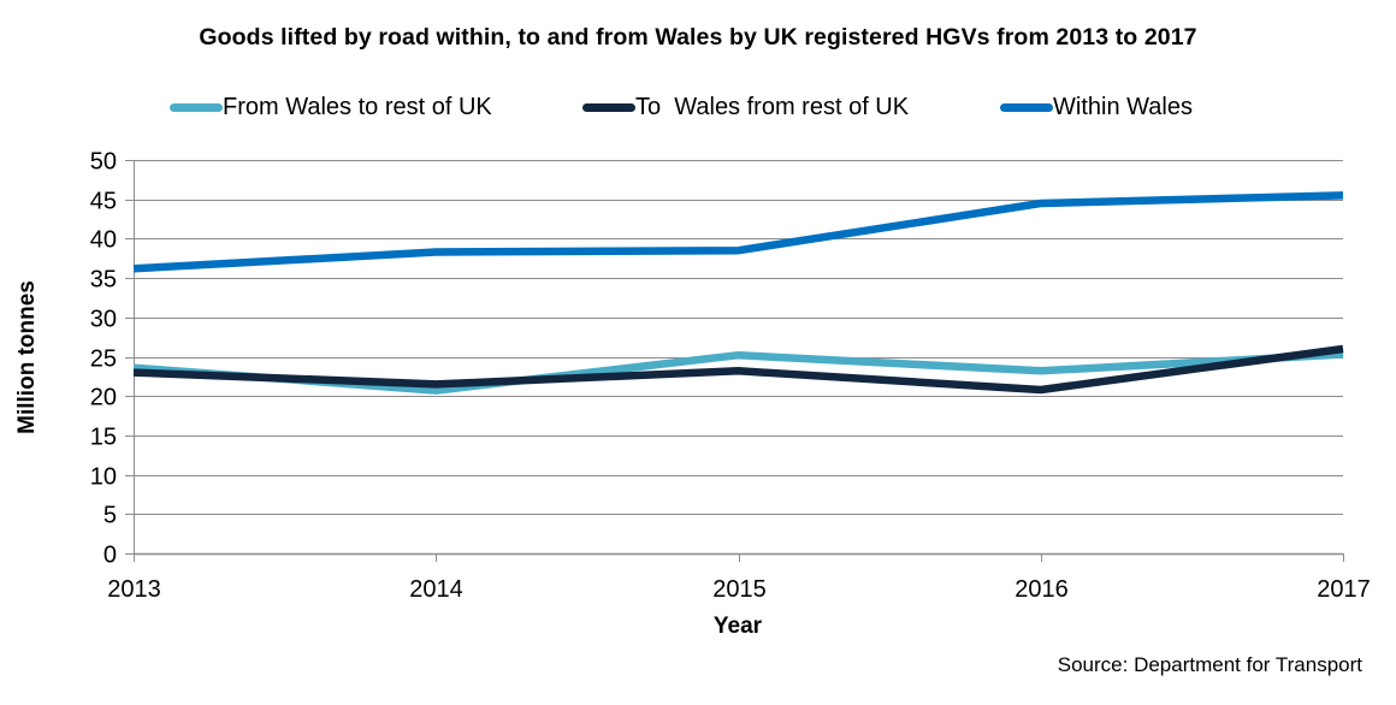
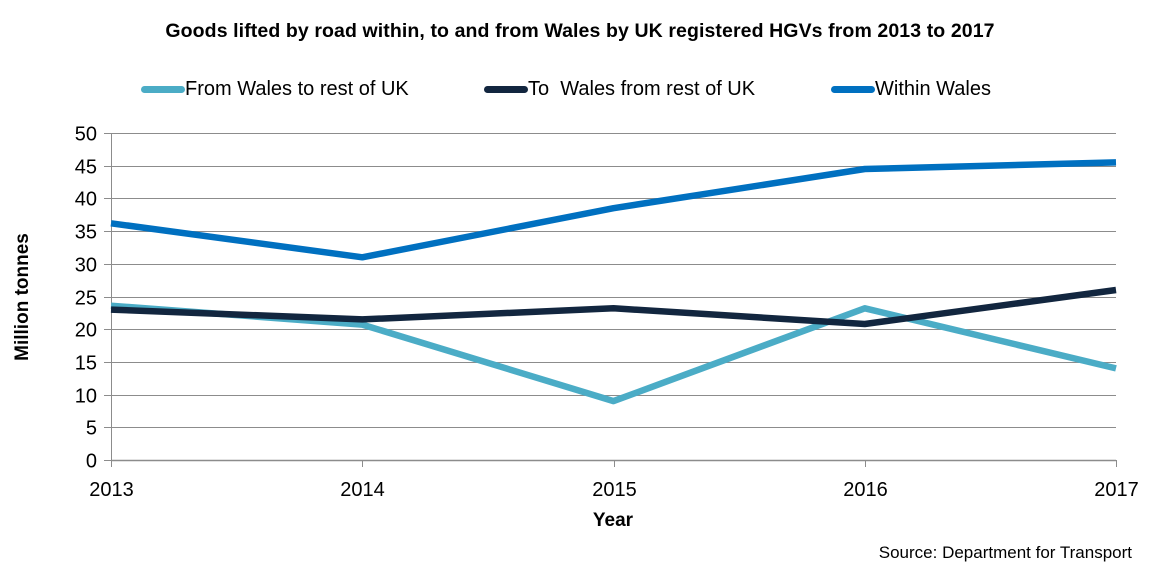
Within Wales/2014: 38 -> 31
From Wales to rest of UK/2015: 25 -> 9
From Wales to rest of UK/2017: 25 -> 14
